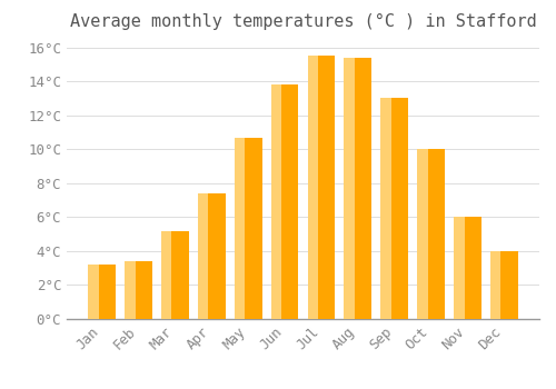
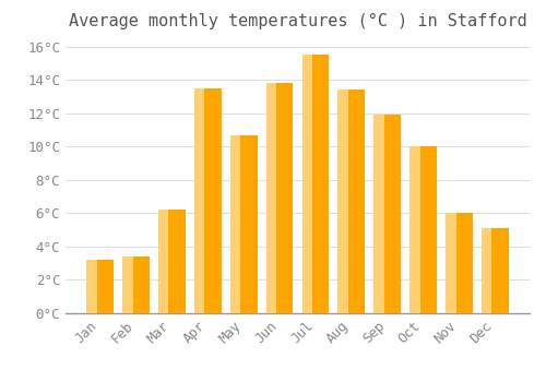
Mar: 5.2°C -> 6.2°C
Apr: 7.4°C -> 13.5°C
Aug: 15.4°C -> 13.4°C
Sep: 13.0°C -> 11.9°C
Dec: 4.0°C -> 5.1°C
